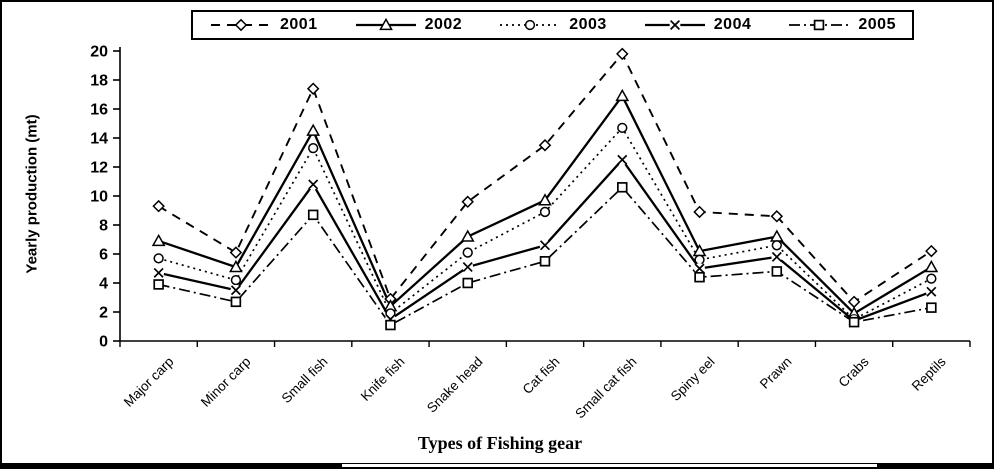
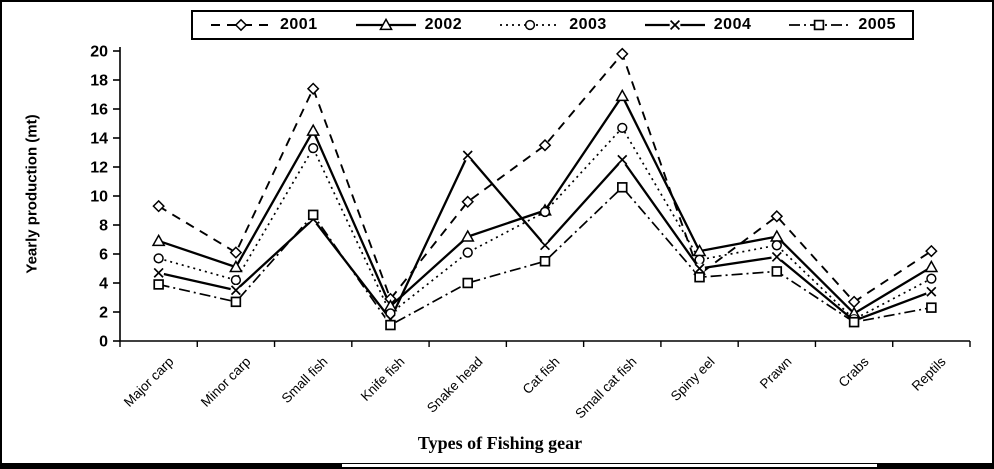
2004/Small fish: 10.8 -> 8.4
2004/Snake head: 5.1 -> 12.8
2002/Cat fish: 9.7 -> 9.0
2001/Spiny eel: 8.9 -> 4.6
